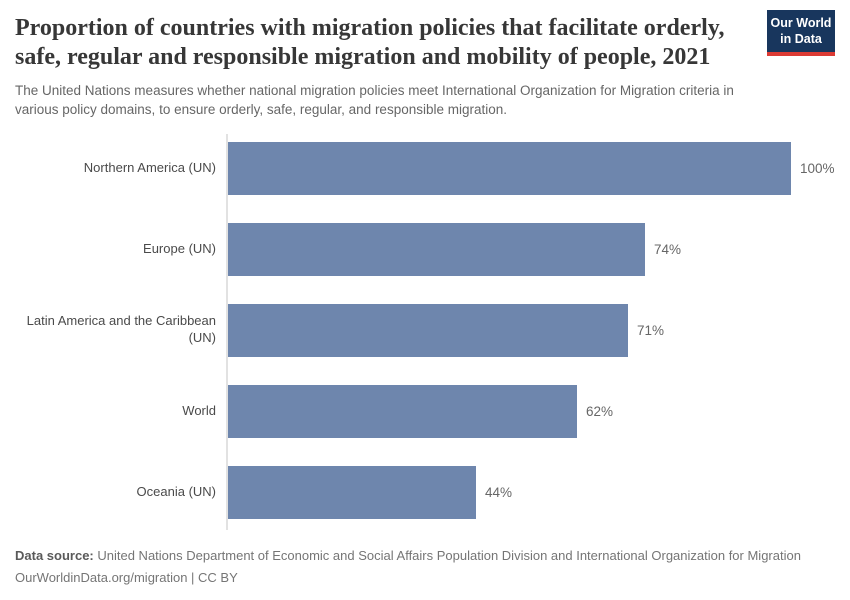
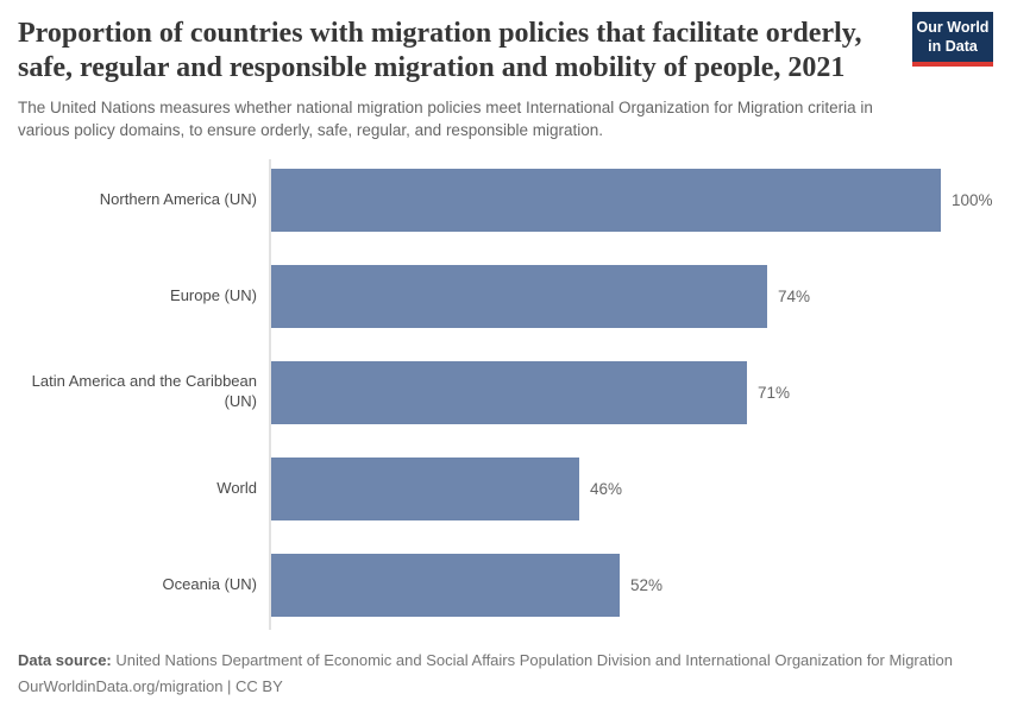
World: 62% -> 46%
Oceania (UN): 44% -> 52%
